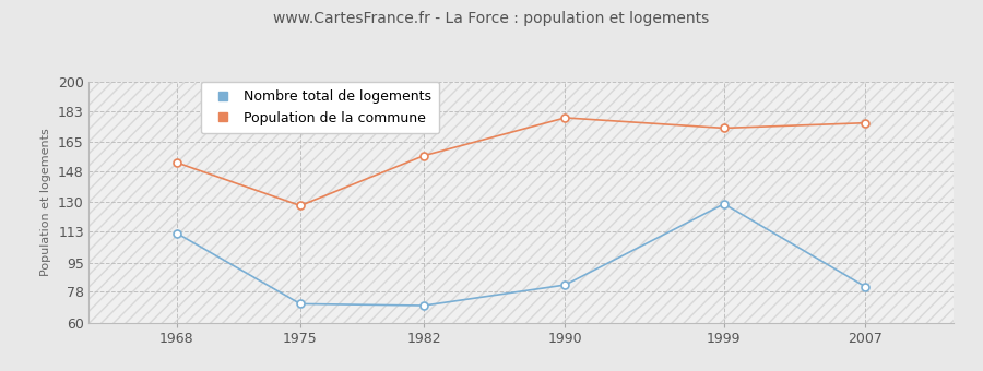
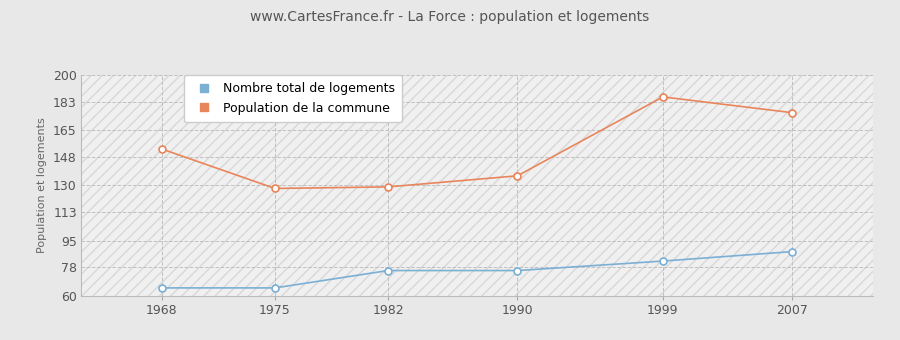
Nombre total de logements/1968: 112 -> 65
Nombre total de logements/1975: 71 -> 65
Nombre total de logements/1982: 70 -> 76
Population de la commune/1982: 157 -> 129
Nombre total de logements/1990: 82 -> 76
Population de la commune/1990: 179 -> 136
Nombre total de logements/1999: 129 -> 82
Population de la commune/1999: 173 -> 186
Nombre total de logements/2007: 81 -> 88
